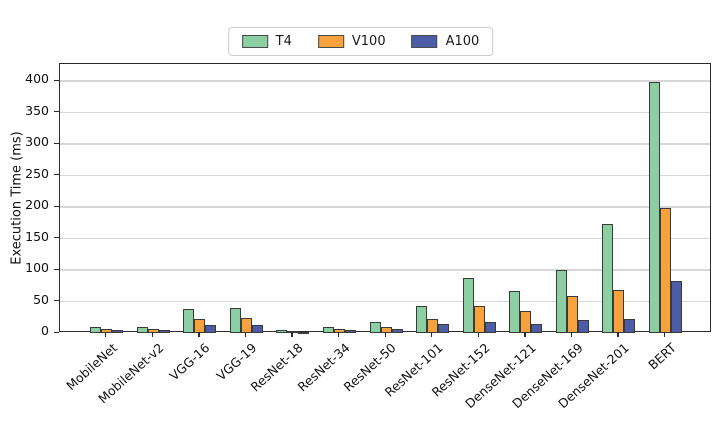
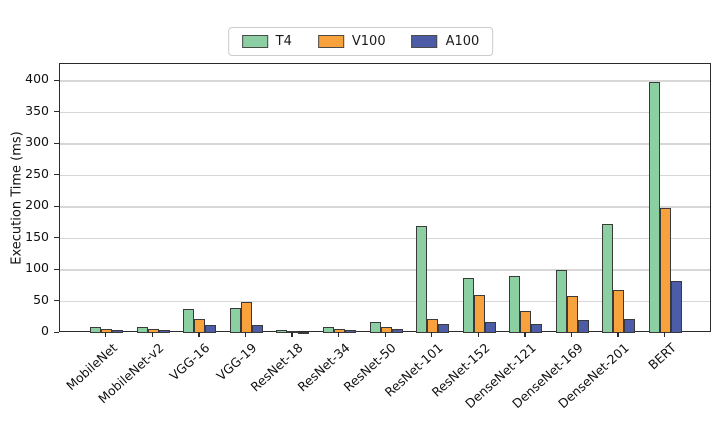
V100/VGG-19: 20 -> 50
T4/ResNet-101: 40 -> 170
V100/ResNet-152: 40 -> 60
T4/DenseNet-121: 70 -> 90
